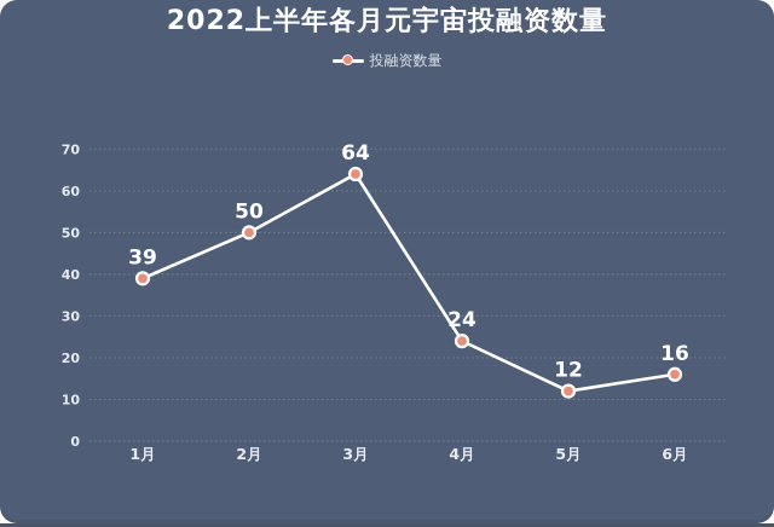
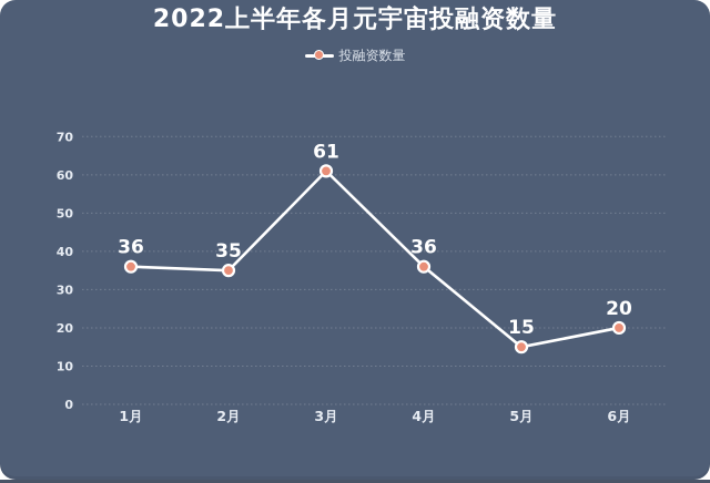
1月: 39 -> 36
2月: 50 -> 35
3月: 64 -> 61
4月: 24 -> 36
5月: 12 -> 15
6月: 16 -> 20
